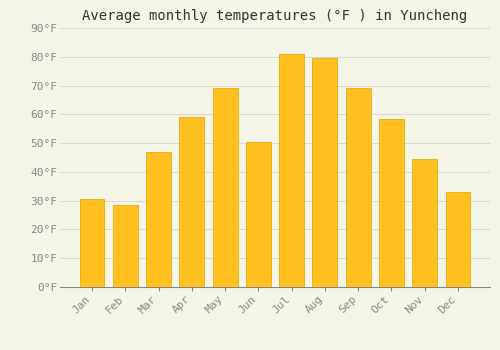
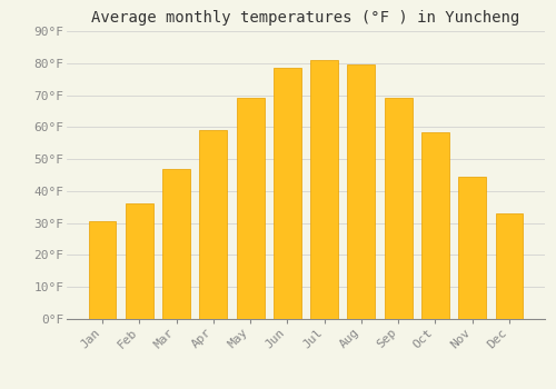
Feb: 28.5°F -> 36.0°F
Jun: 50.5°F -> 78.5°F
